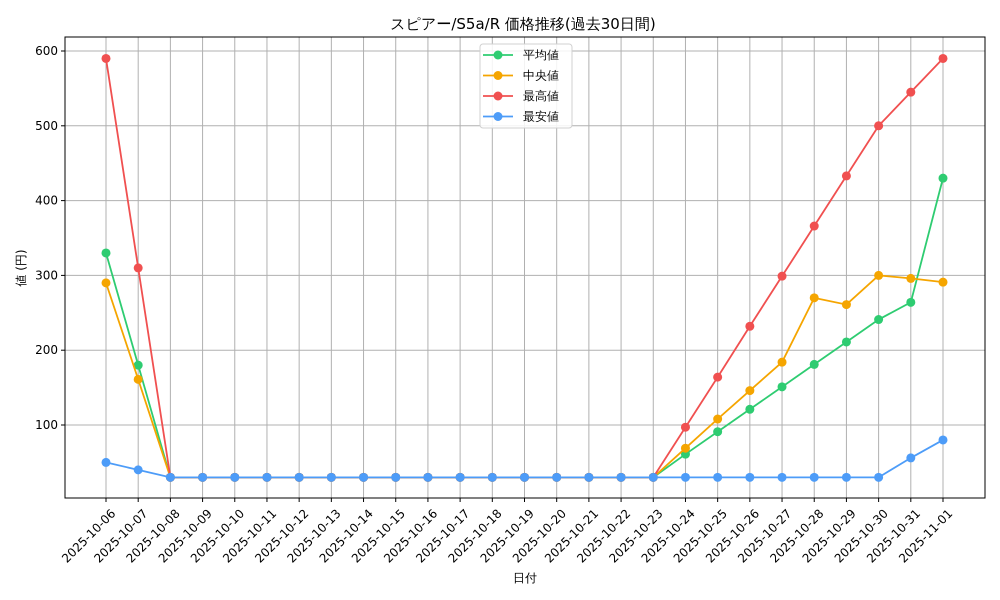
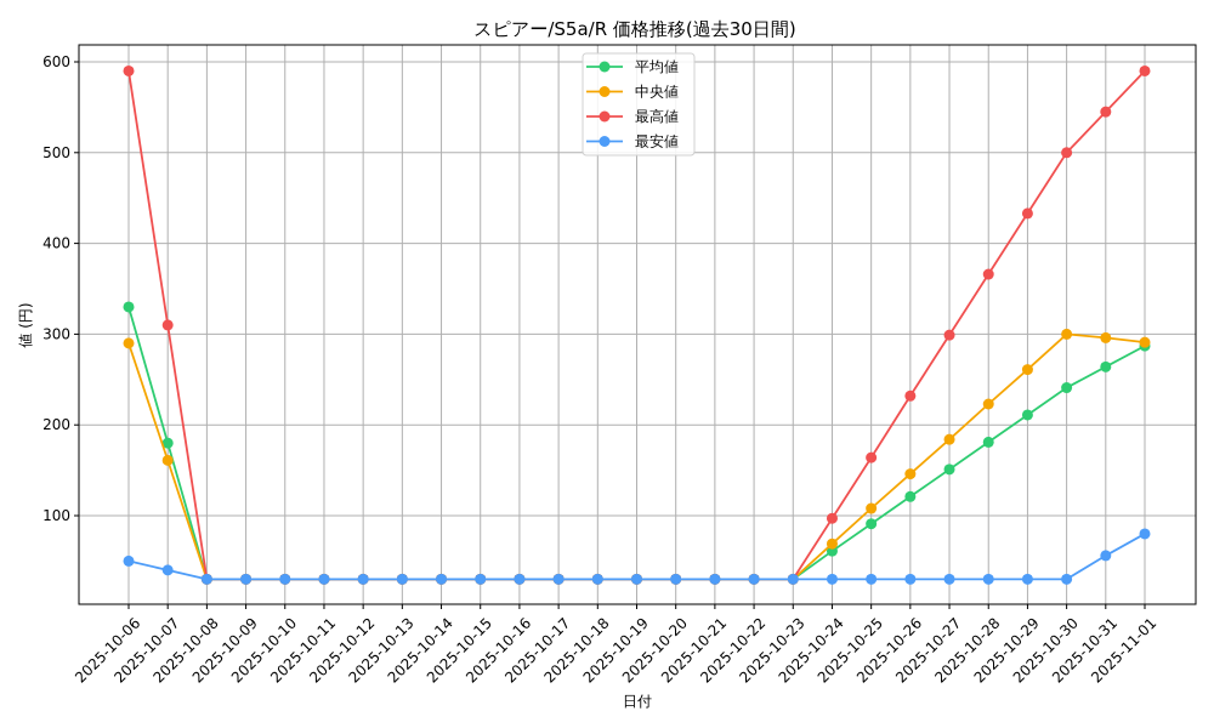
中央値/2025-10-28: 270 -> 220
平均値/2025-11-01: 430 -> 290
